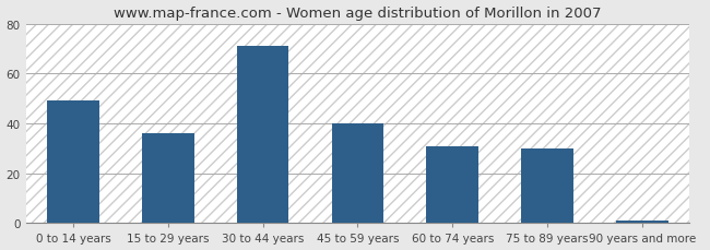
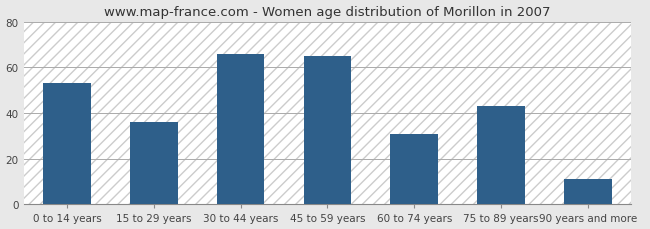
0 to 14 years: 49 -> 53
30 to 44 years: 71 -> 66
45 to 59 years: 40 -> 65
75 to 89 years: 30 -> 43
90 years and more: 1 -> 11
